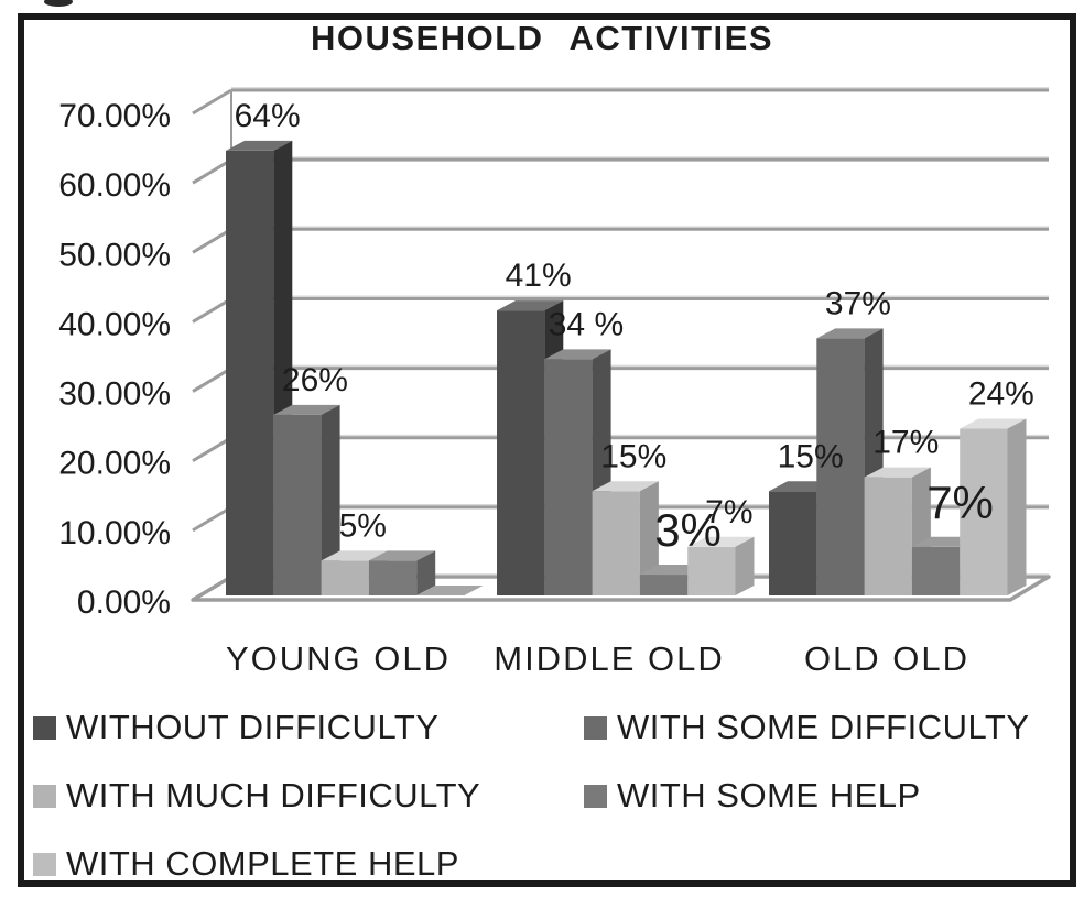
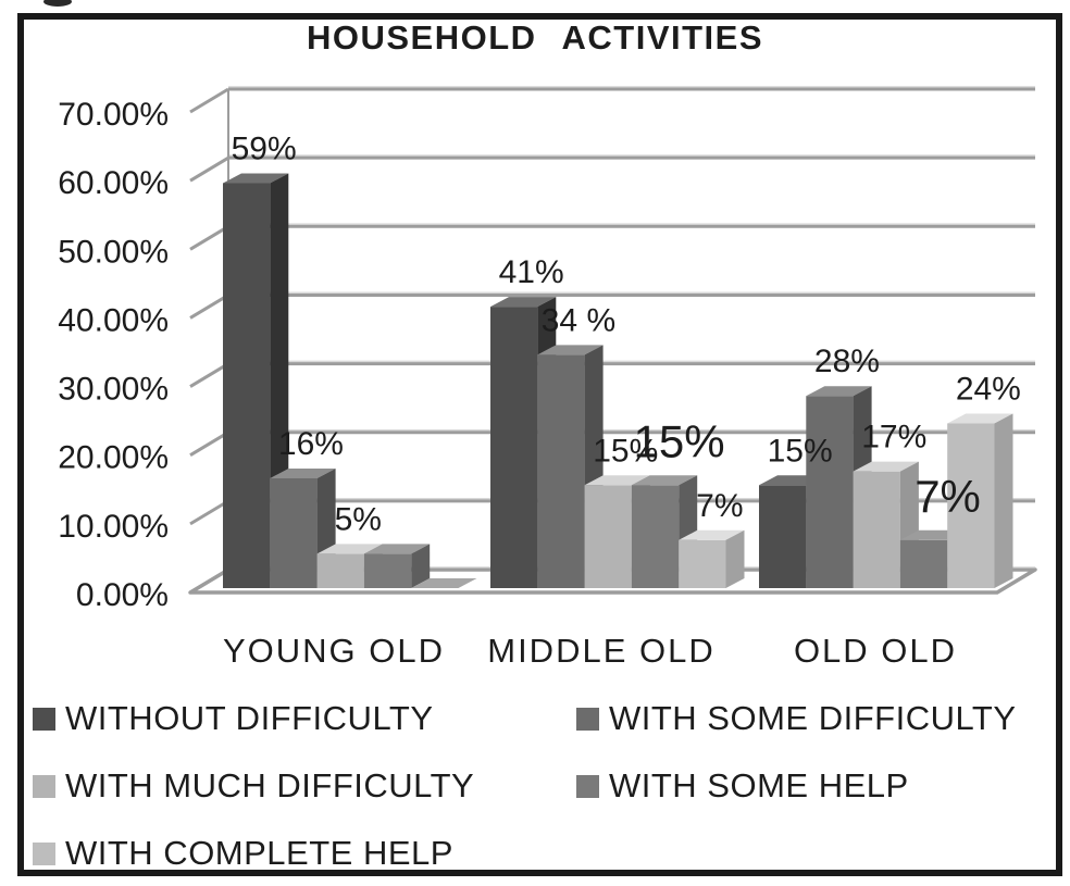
WITHOUT DIFFICULTY/YOUNG OLD: 64% -> 59%
WITH SOME DIFFICULTY/YOUNG OLD: 26% -> 16%
WITH SOME HELP/MIDDLE OLD: 3% -> 15%
WITH SOME DIFFICULTY/OLD OLD: 37% -> 28%
